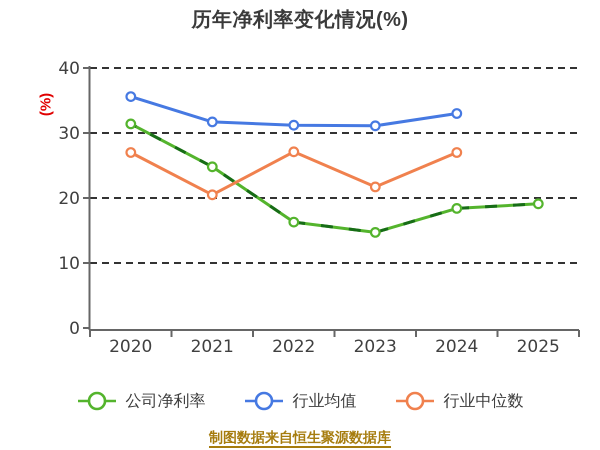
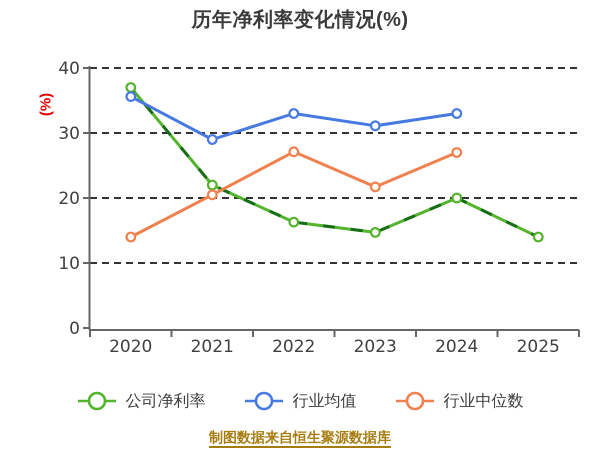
公司净利率/2020: 31 -> 37
行业中位数/2020: 27 -> 14
公司净利率/2021: 25 -> 22
行业均值/2021: 32 -> 29
行业均值/2022: 31 -> 33
公司净利率/2024: 18 -> 20
公司净利率/2025: 19 -> 14
